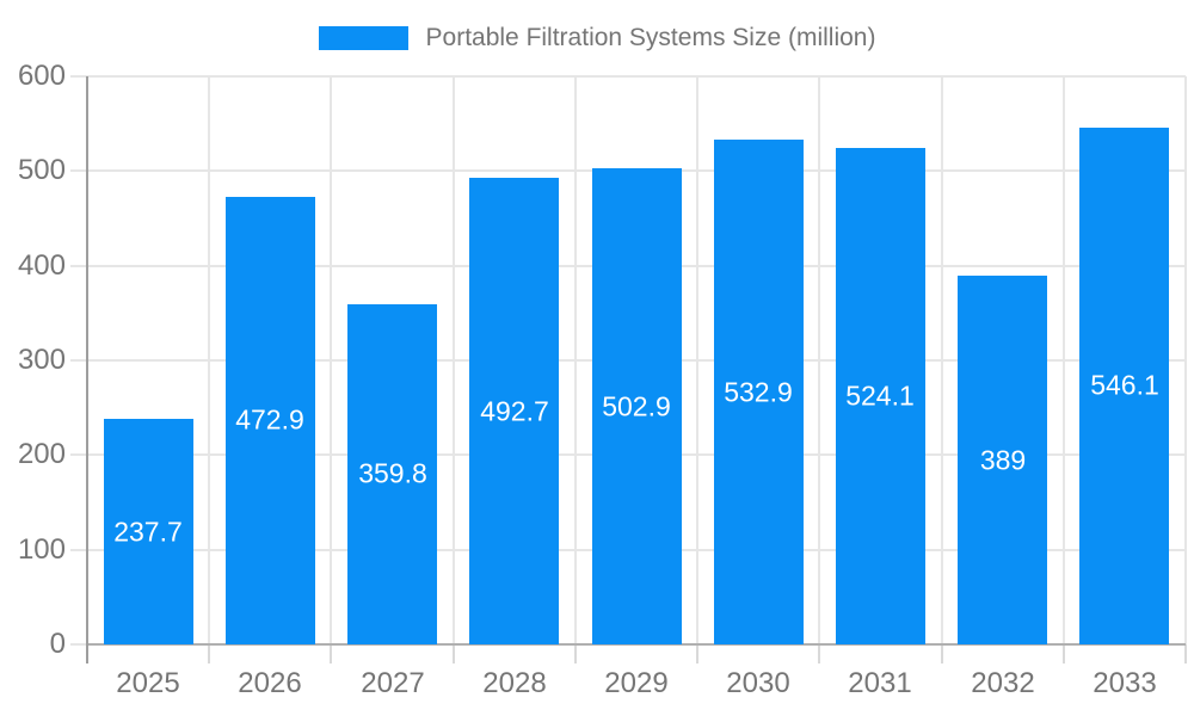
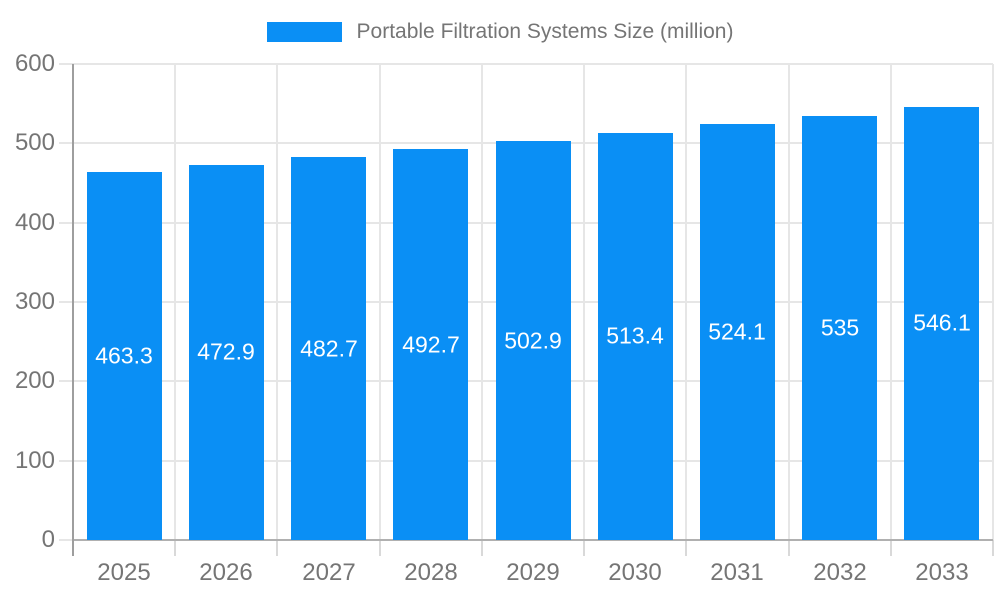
2025: 237.7 -> 463.3
2027: 359.8 -> 482.7
2030: 532.9 -> 513.4
2032: 389 -> 535
